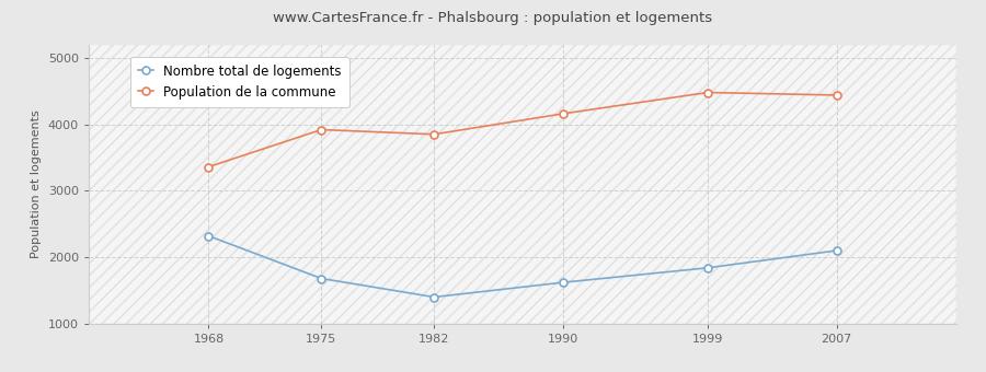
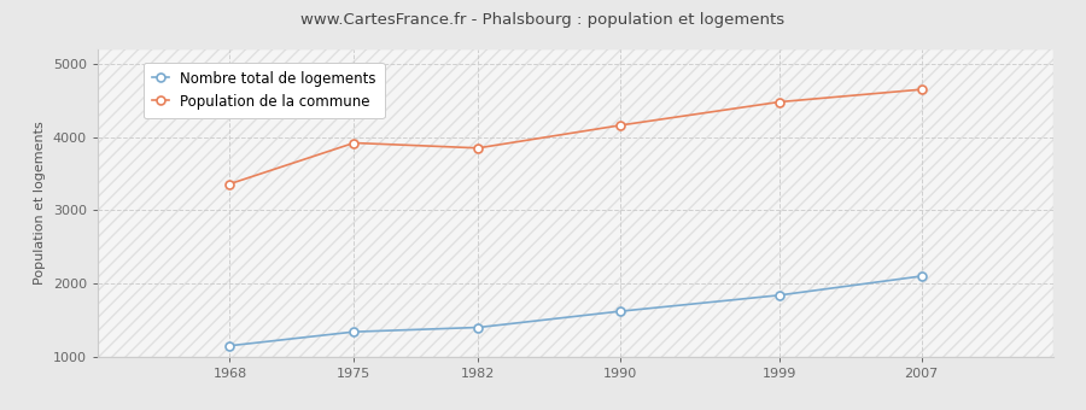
Nombre total de logements/1968: 2320 -> 1150
Nombre total de logements/1975: 1680 -> 1340
Population de la commune/2007: 4440 -> 4650
